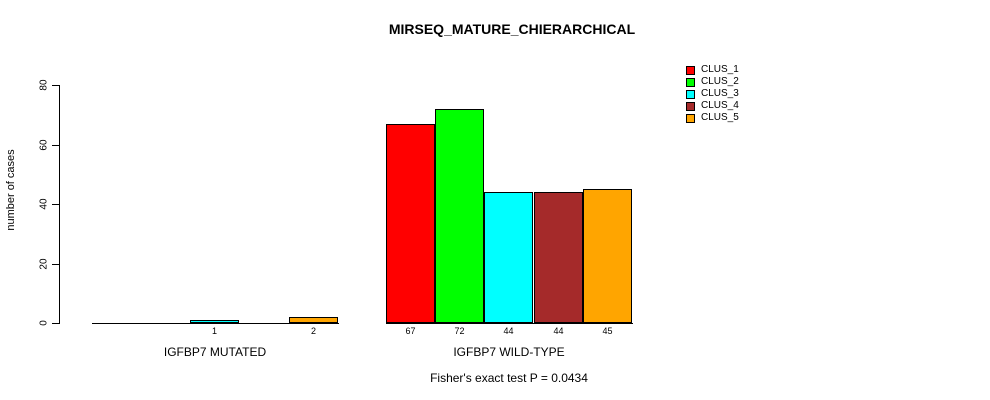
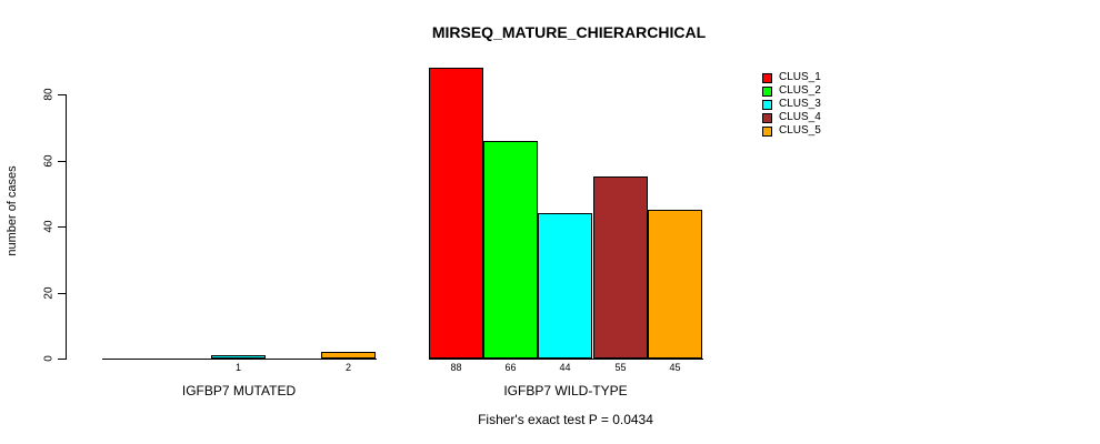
CLUS_1/IGFBP7 WILD-TYPE: 67 -> 88
CLUS_2/IGFBP7 WILD-TYPE: 72 -> 66
CLUS_4/IGFBP7 WILD-TYPE: 44 -> 55
